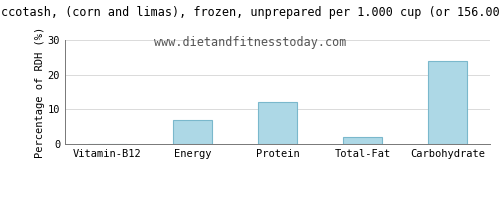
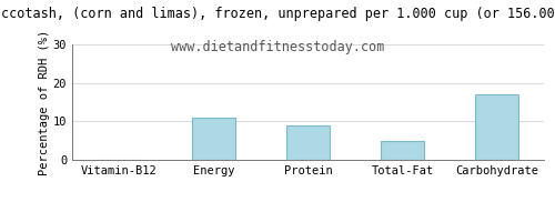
Energy: 7 -> 11
Protein: 12 -> 9
Total-Fat: 2 -> 5
Carbohydrate: 24 -> 17
